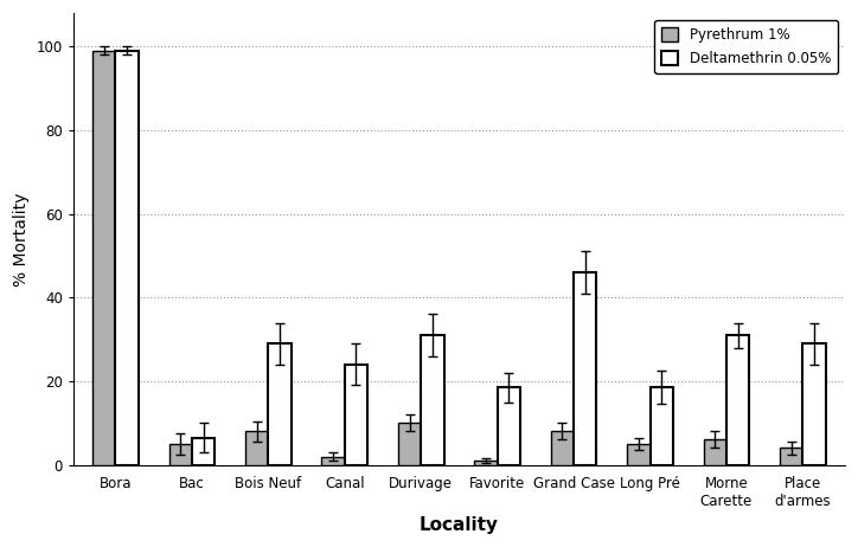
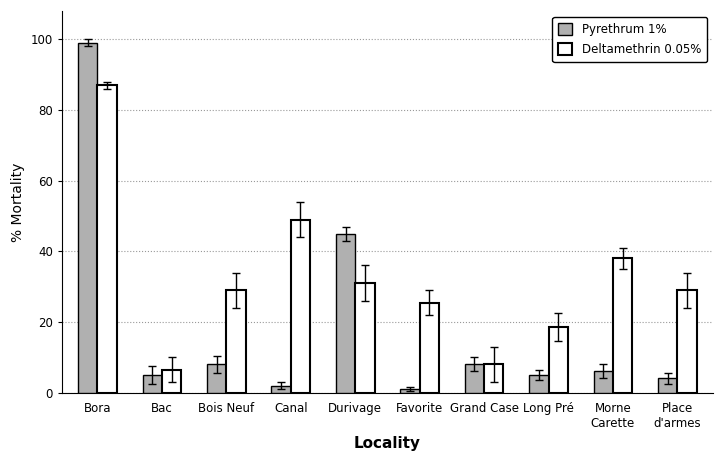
Deltamethrin 0.05%/Bora: 99.0 -> 87.0
Deltamethrin 0.05%/Canal: 24.0 -> 49.0
Pyrethrum 1%/Durivage: 10 -> 45
Deltamethrin 0.05%/Favorite: 18.5 -> 25.5
Deltamethrin 0.05%/Grand Case: 46.0 -> 8.0
Deltamethrin 0.05%/Morne Carette: 31.0 -> 38.0
